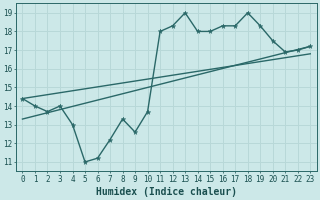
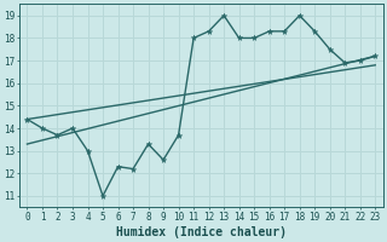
6: 11.2 -> 12.3
